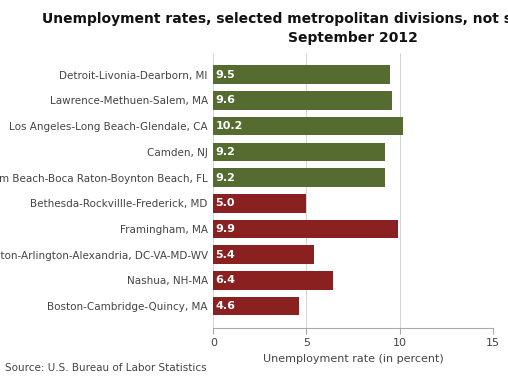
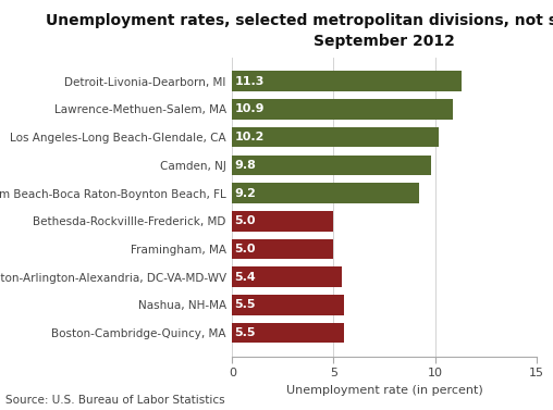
Detroit-Livonia-Dearborn, MI: 9.5 -> 11.3
Lawrence-Methuen-Salem, MA: 9.6 -> 10.9
Camden, NJ: 9.2 -> 9.8
Framingham, MA: 9.9 -> 5.0
Nashua, NH-MA: 6.4 -> 5.5
Boston-Cambridge-Quincy, MA: 4.6 -> 5.5
